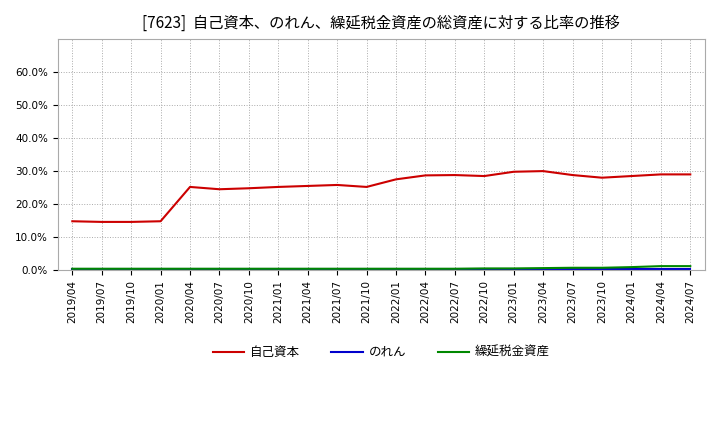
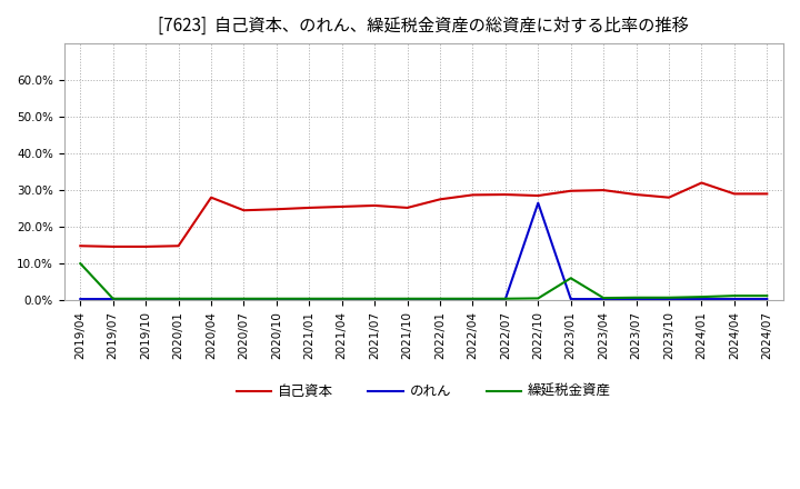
繰延税金資産/2019/04: 0.4% -> 10.0%
自己資本/2020/04: 25.2% -> 28.0%
のれん/2022/10: 0.3% -> 26.5%
繰延税金資産/2023/01: 0.5% -> 6.0%
自己資本/2024/01: 28.5% -> 32.0%
